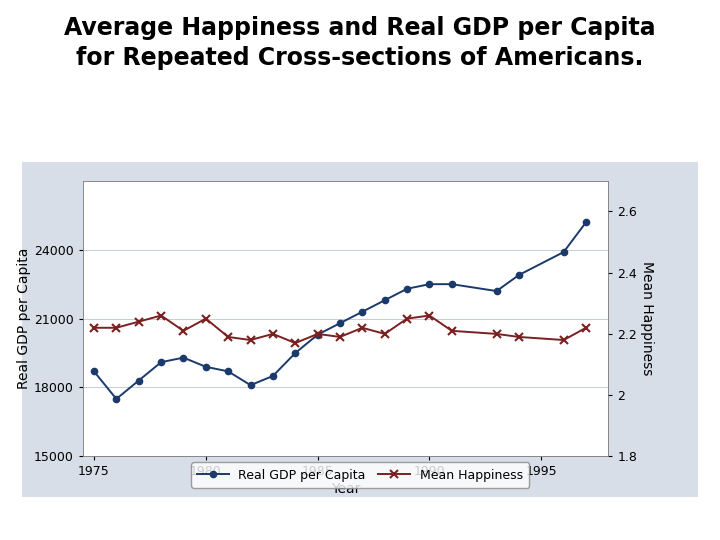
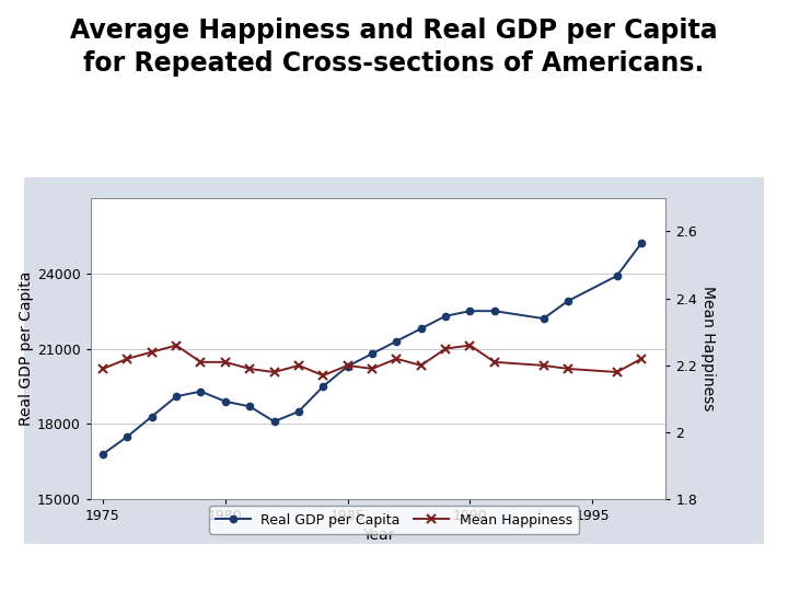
Real GDP per Capita/1975: 18700 -> 16800
Mean Happiness/1975: 2.22 -> 2.19
Mean Happiness/1980: 2.25 -> 2.21
